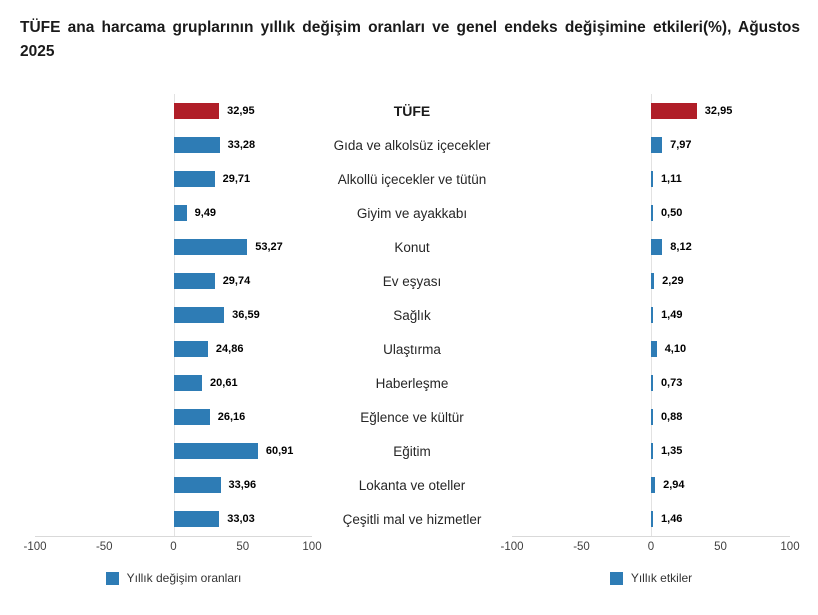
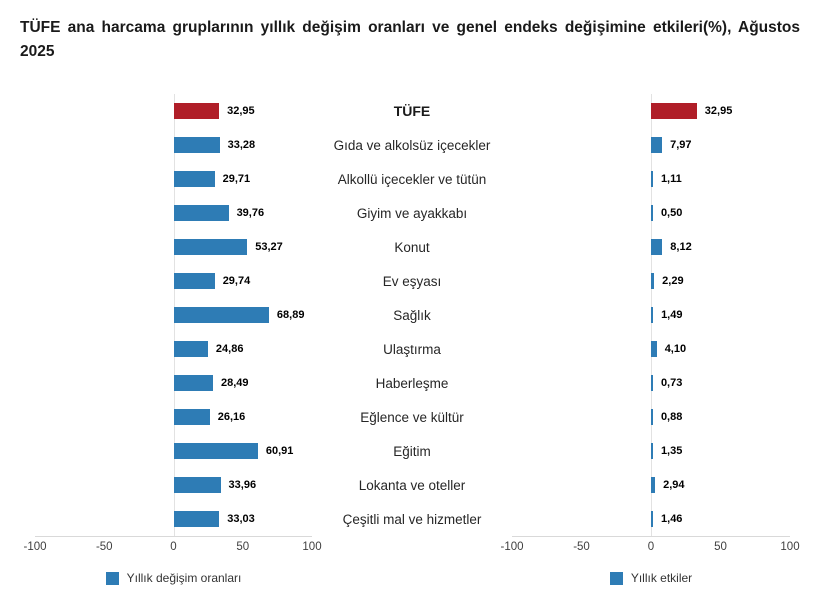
Yıllık değişim oranları/Giyim ve ayakkabı: 9,49 -> 39,76
Yıllık değişim oranları/Sağlık: 36,59 -> 68,89
Yıllık değişim oranları/Haberleşme: 20,61 -> 28,49
